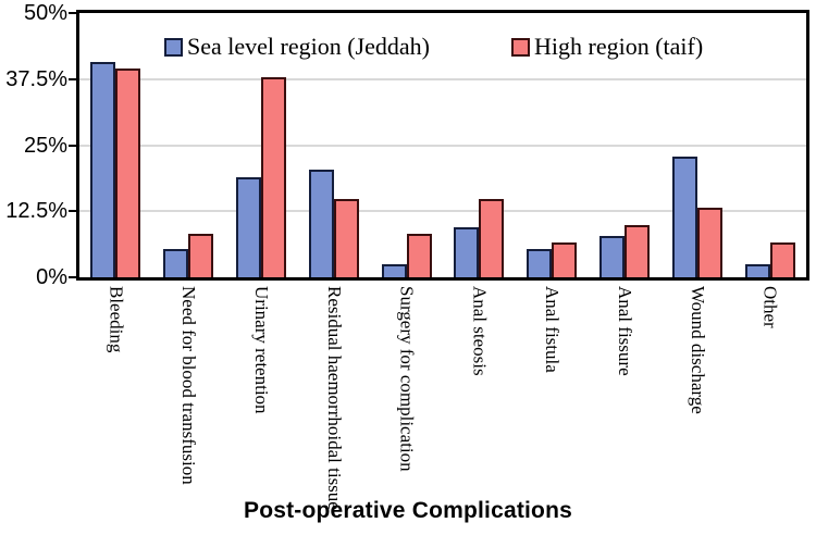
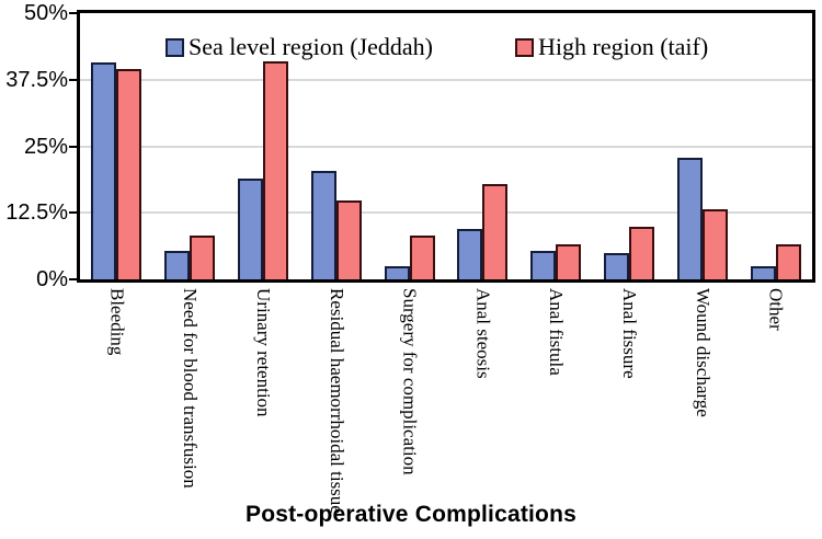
High region (taif)/Urinary retention: 38% -> 41%
High region (taif)/Anal steosis: 15% -> 18%
Sea level region (Jeddah)/Anal fissure: 8% -> 5%
